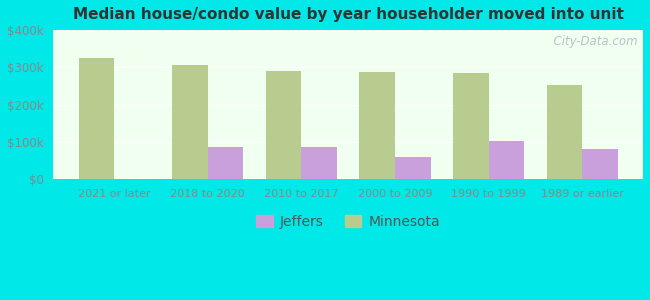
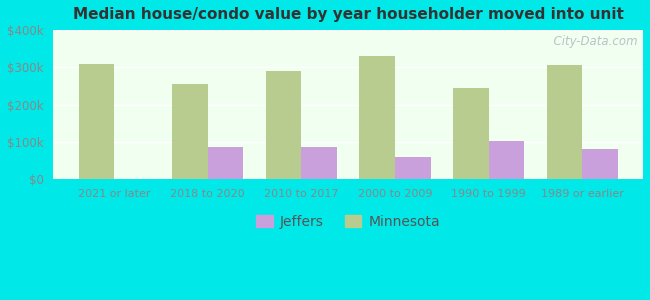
Minnesota/2021 or later: $325k -> $310k
Minnesota/2018 to 2020: $305k -> $255k
Minnesota/2000 to 2009: $288k -> $330k
Minnesota/1990 to 1999: $285k -> $245k
Minnesota/1989 or earlier: $253k -> $305k
